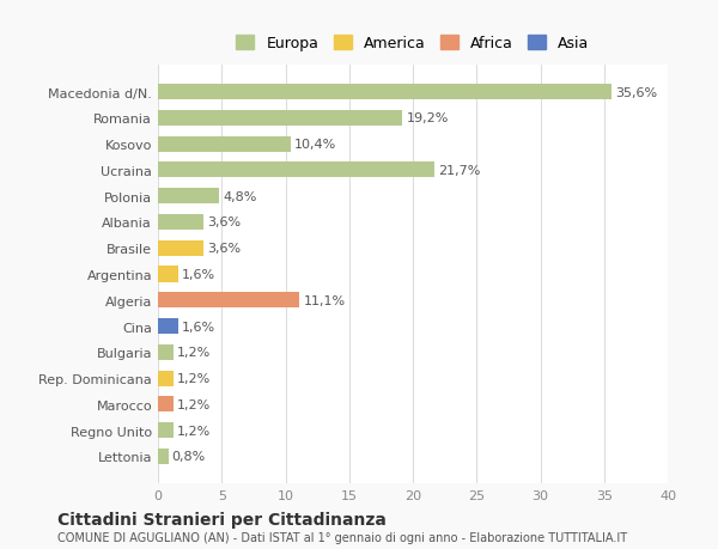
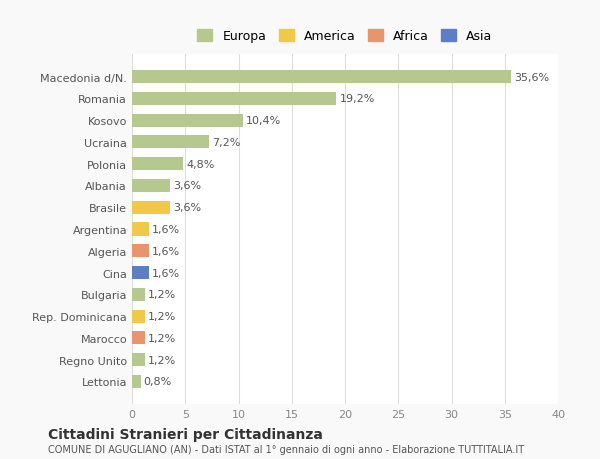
Ucraina: 21,7% -> 7,2%
Algeria: 11,1% -> 1,6%
